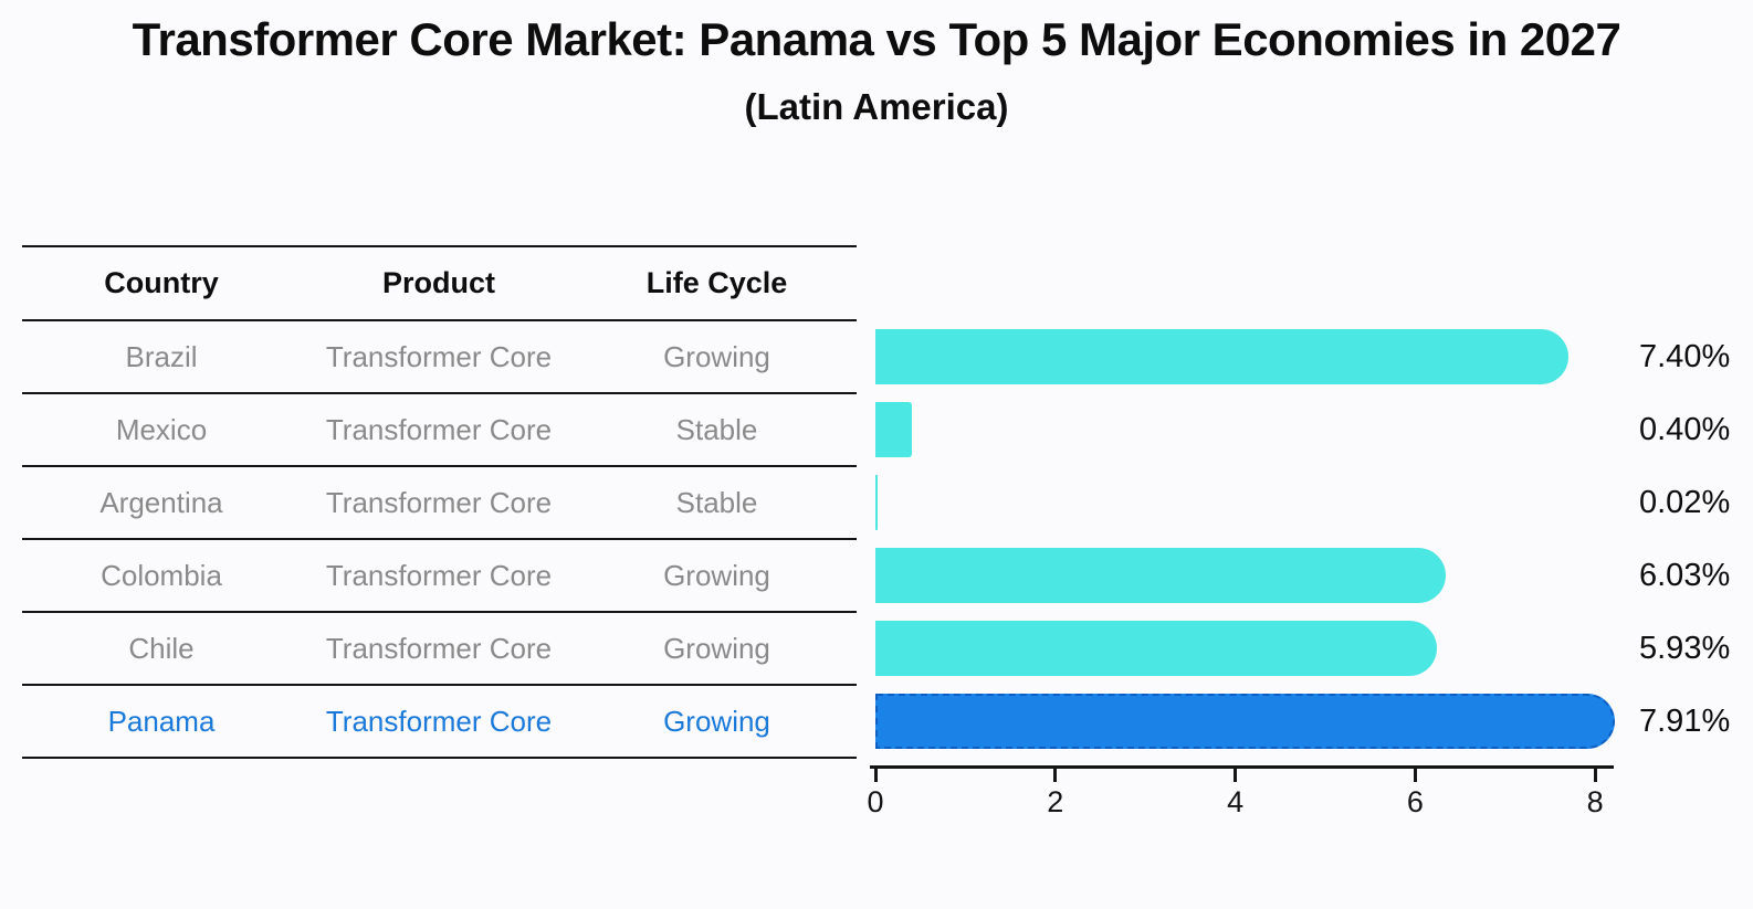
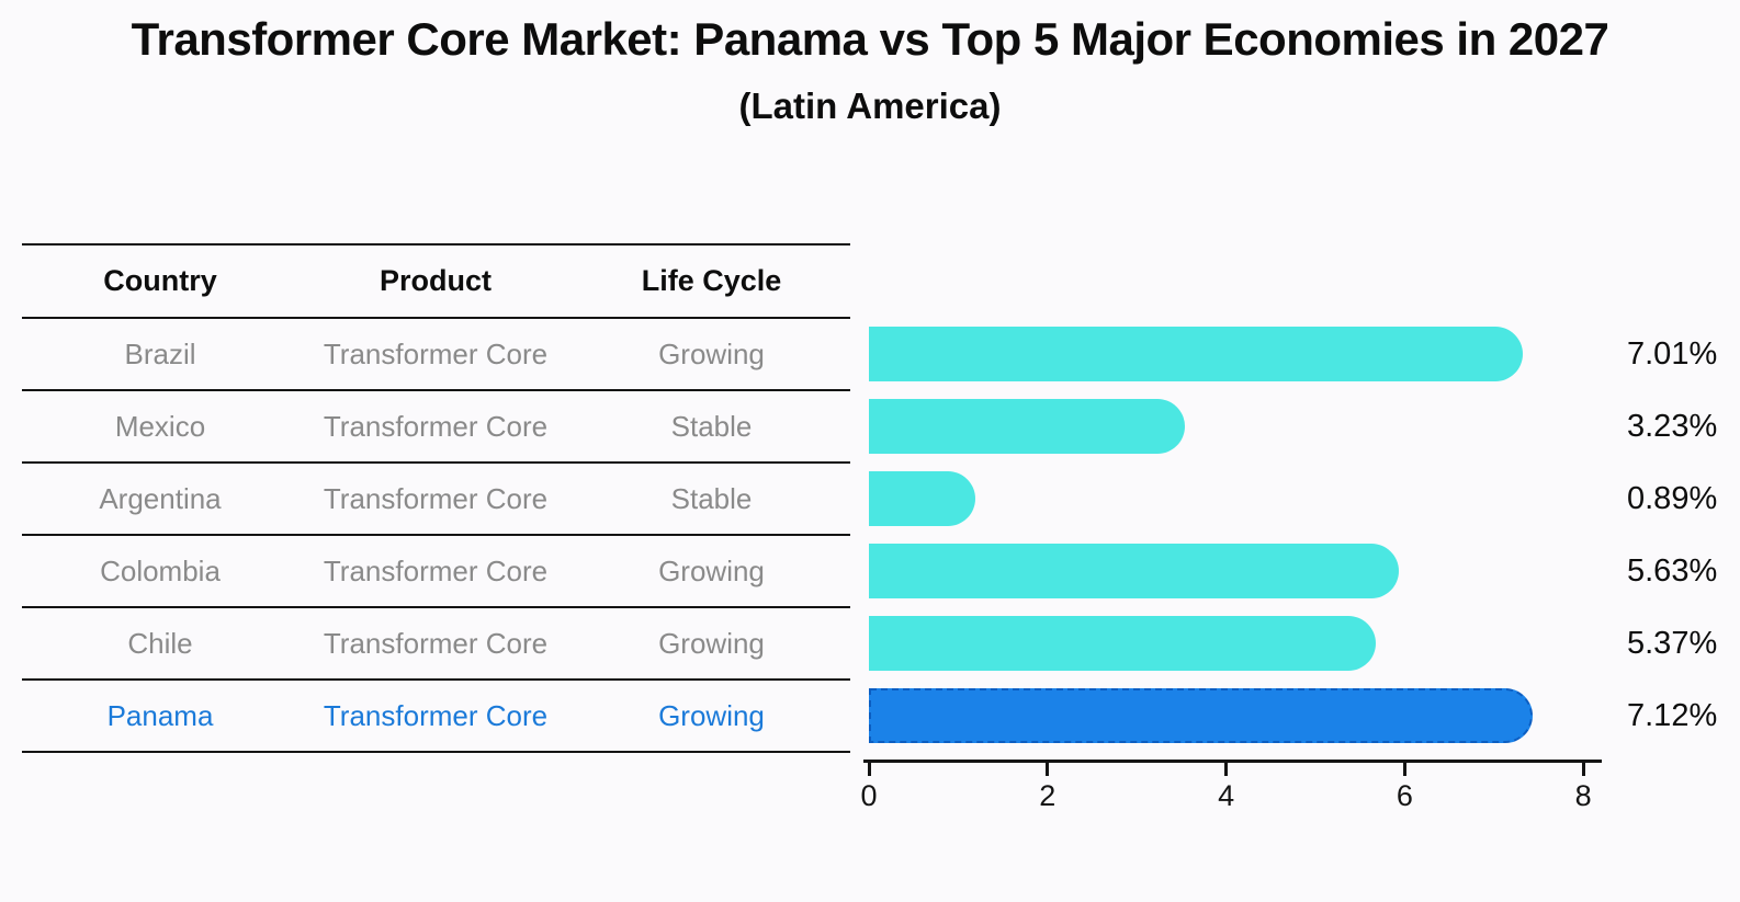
Brazil: 7.40% -> 7.01%
Mexico: 0.40% -> 3.23%
Argentina: 0.02% -> 0.89%
Colombia: 6.03% -> 5.63%
Chile: 5.93% -> 5.37%
Panama: 7.91% -> 7.12%
